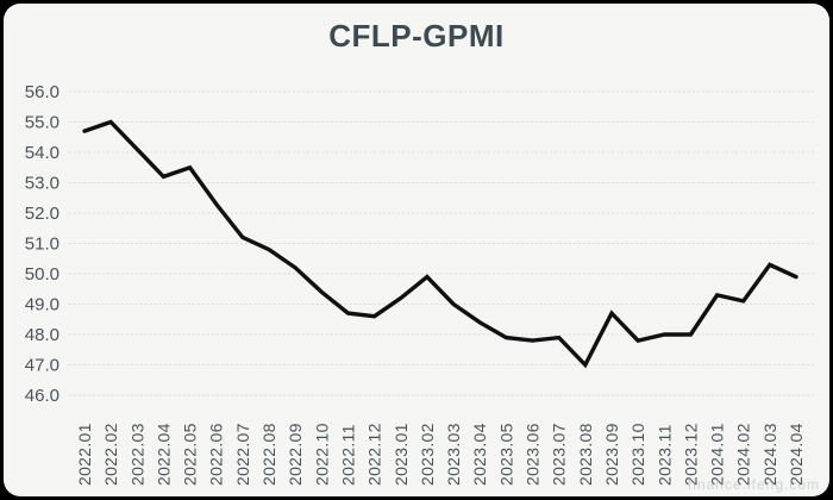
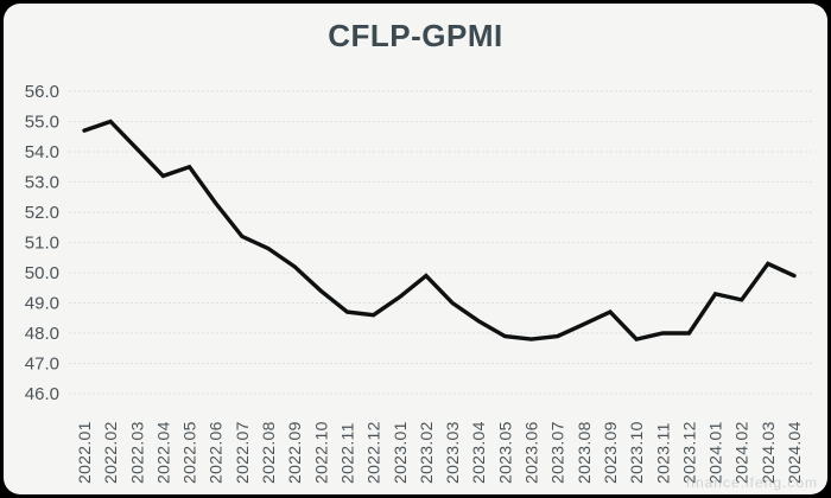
2023.08: 47.0 -> 48.3
